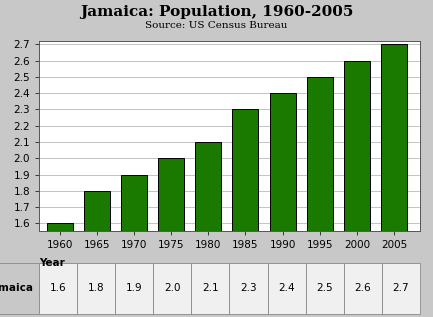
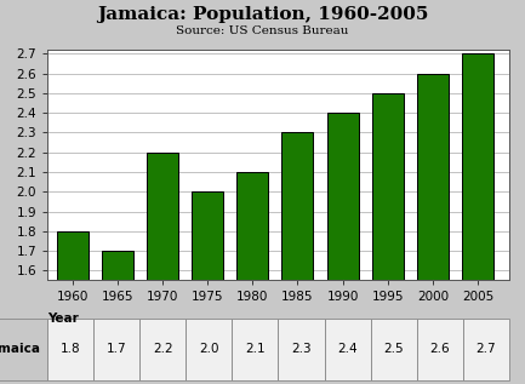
1960: 1.6 -> 1.8
1965: 1.8 -> 1.7
1970: 1.9 -> 2.2
